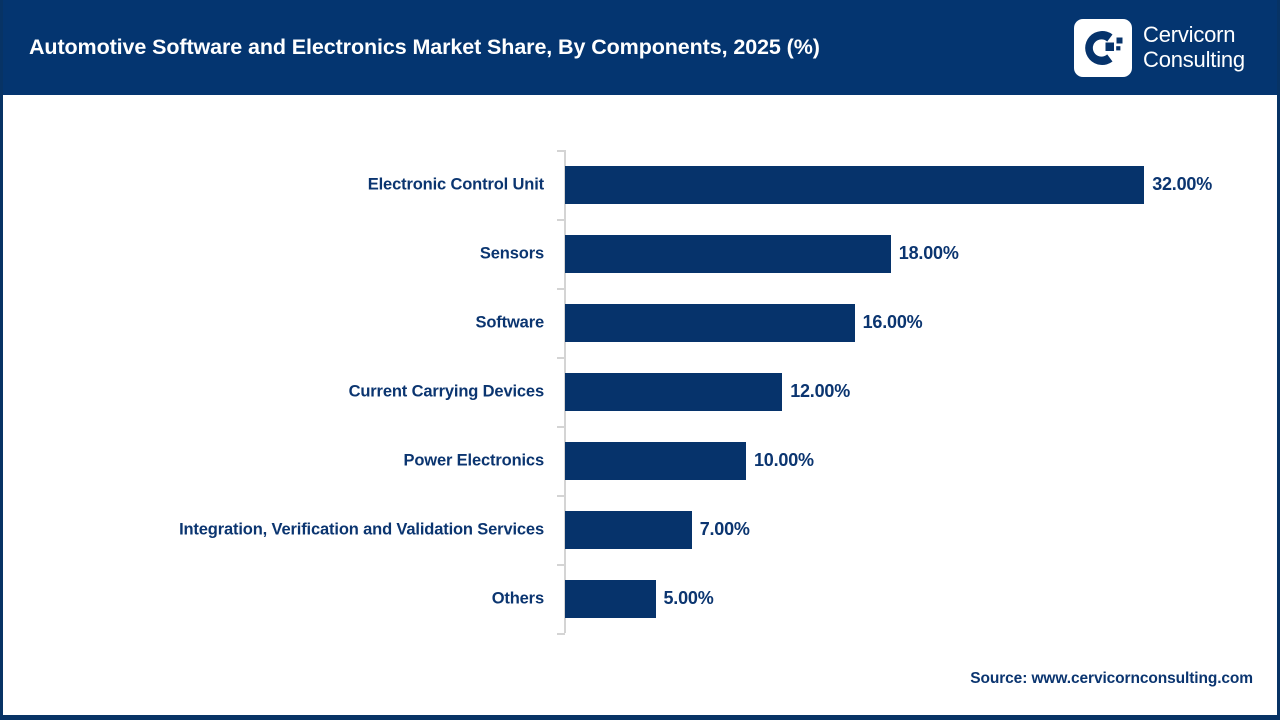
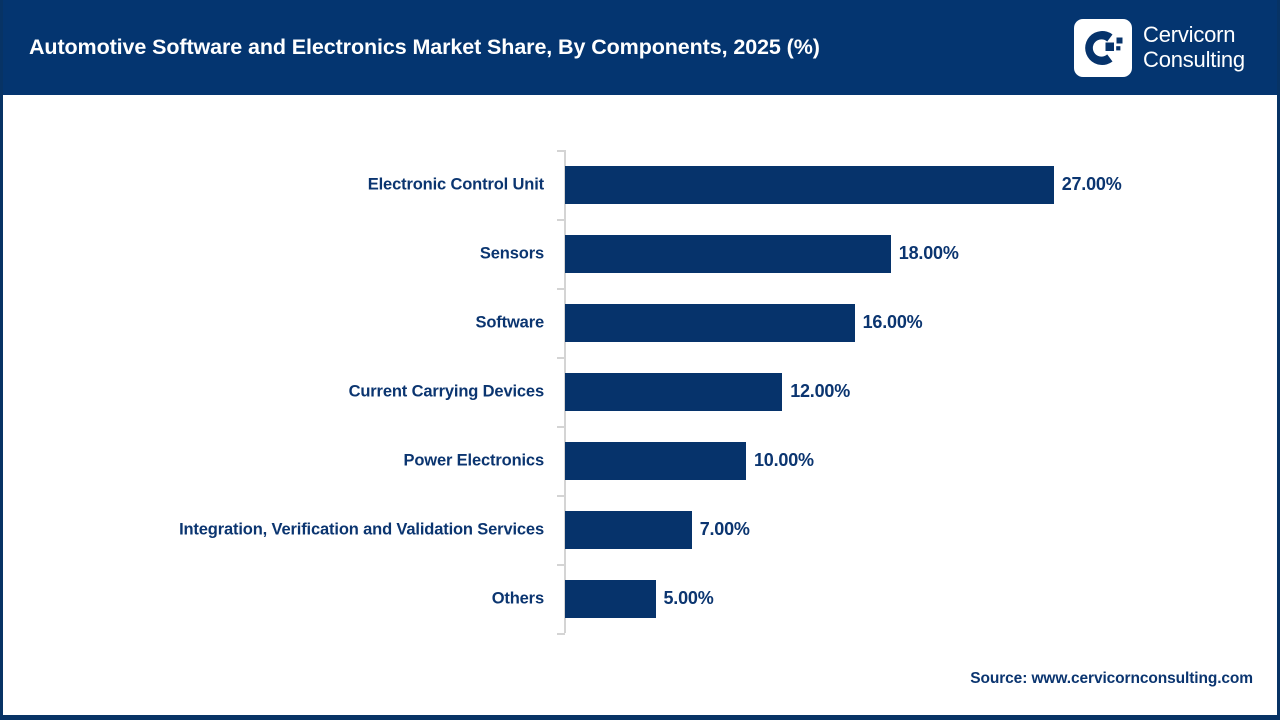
Electronic Control Unit: 32.00% -> 27.00%
